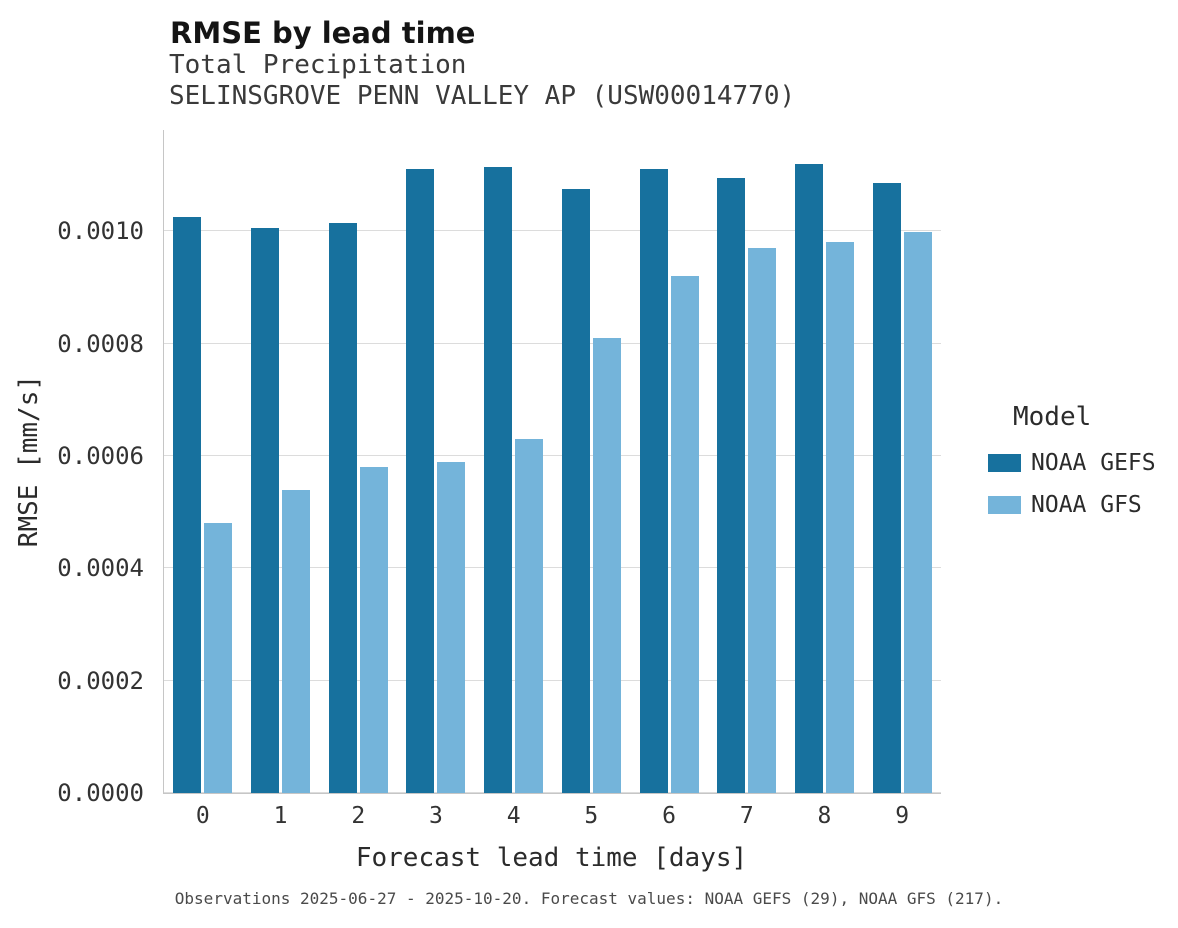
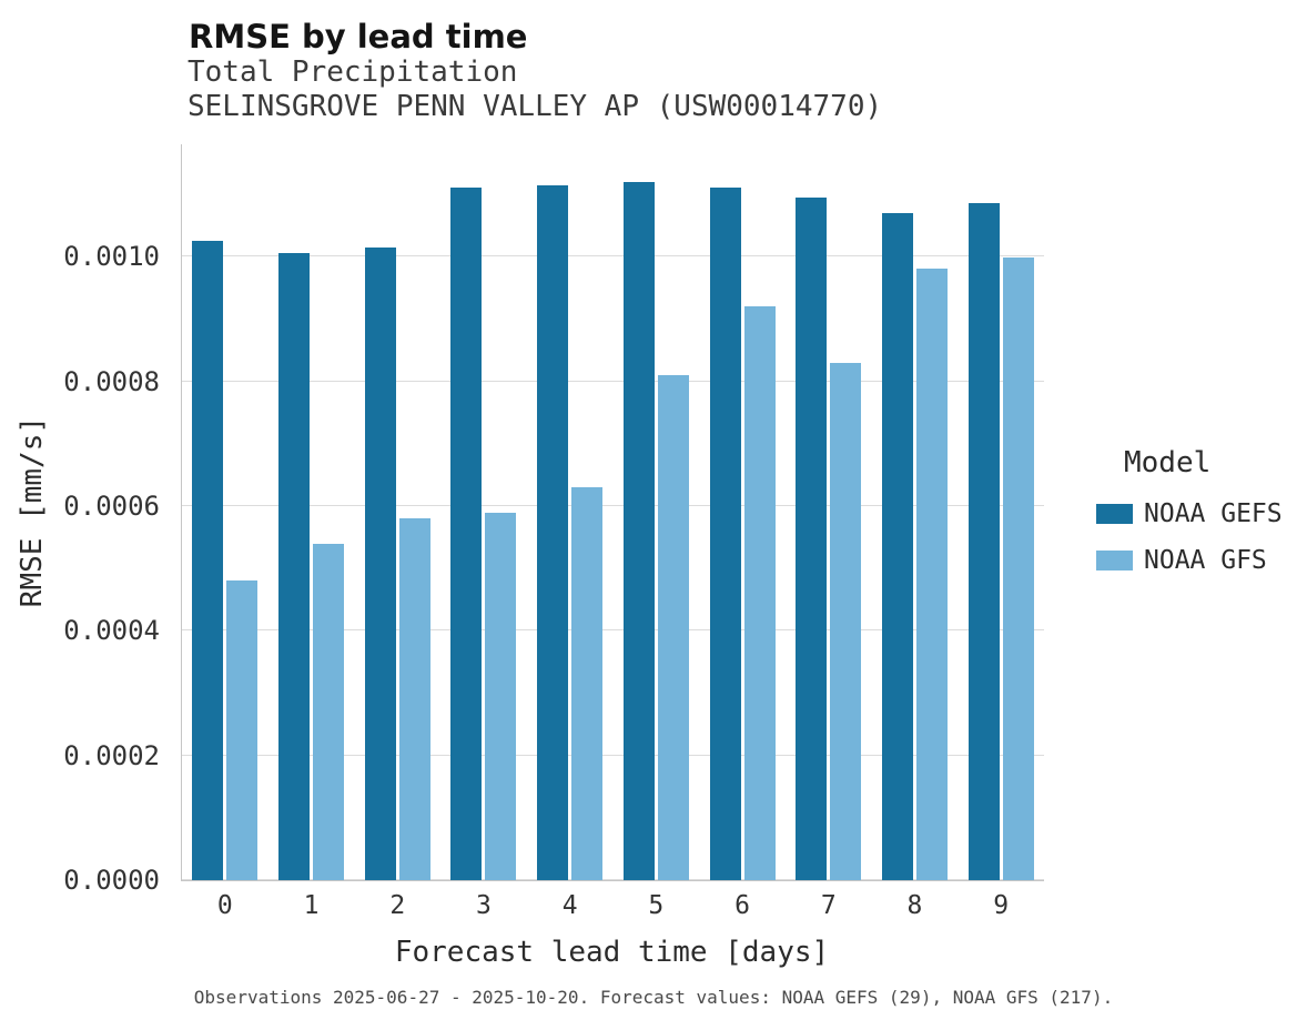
NOAA GEFS/5: 0.00108 -> 0.00112
NOAA GFS/7: 0.00097 -> 0.00083
NOAA GEFS/8: 0.00112 -> 0.00107
